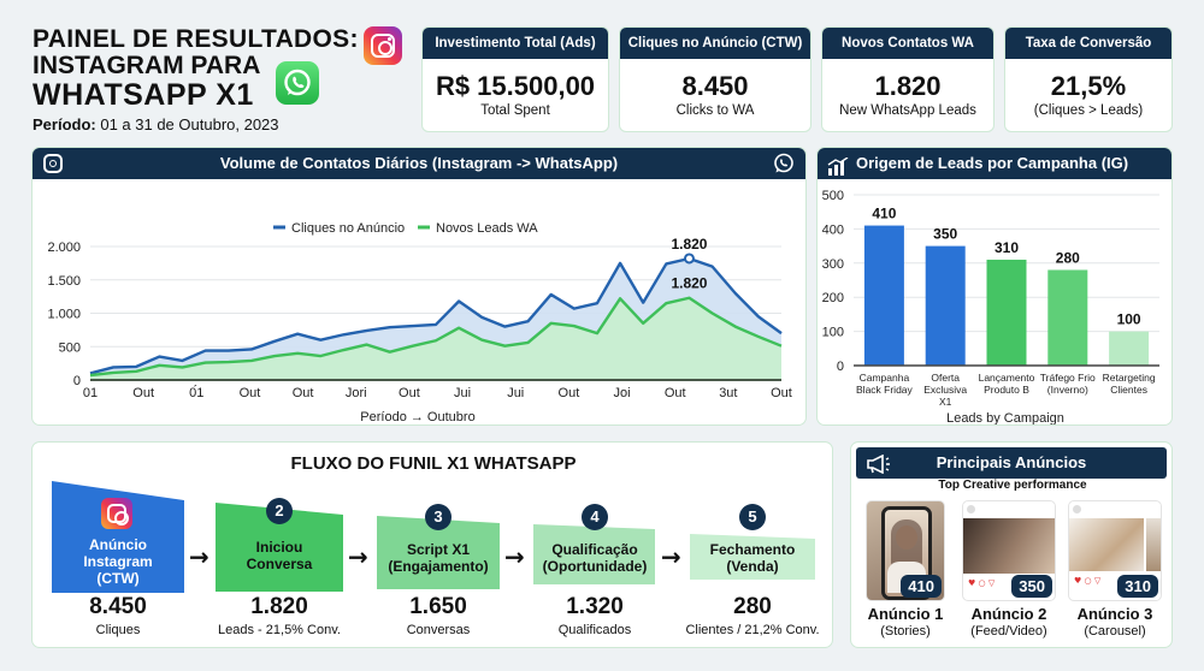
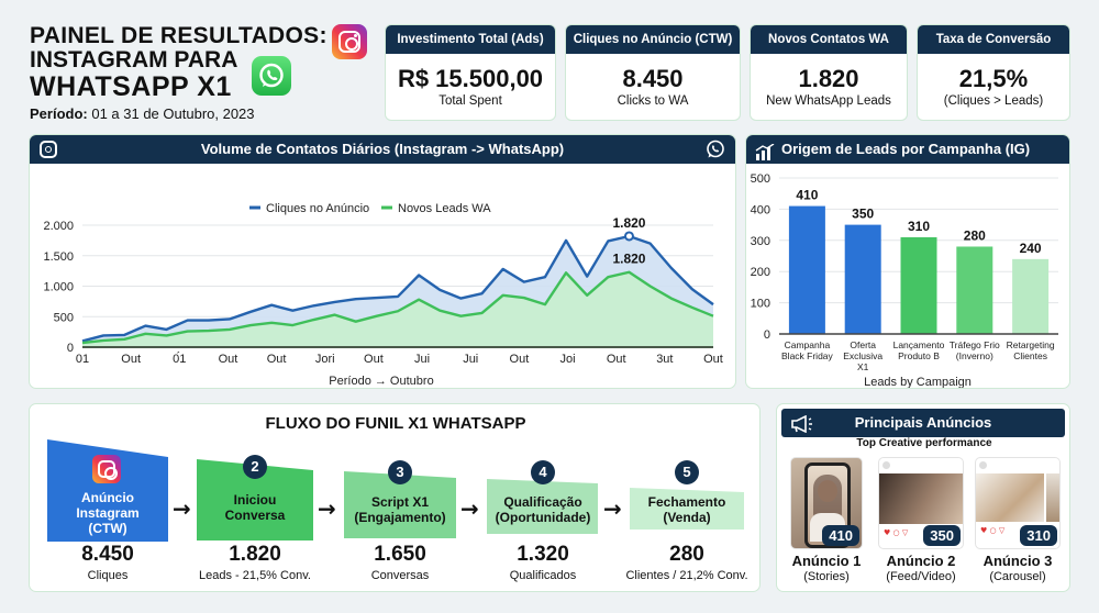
Origem de Leads por Campanha (IG)/Retargeting Clientes: 100 -> 240
